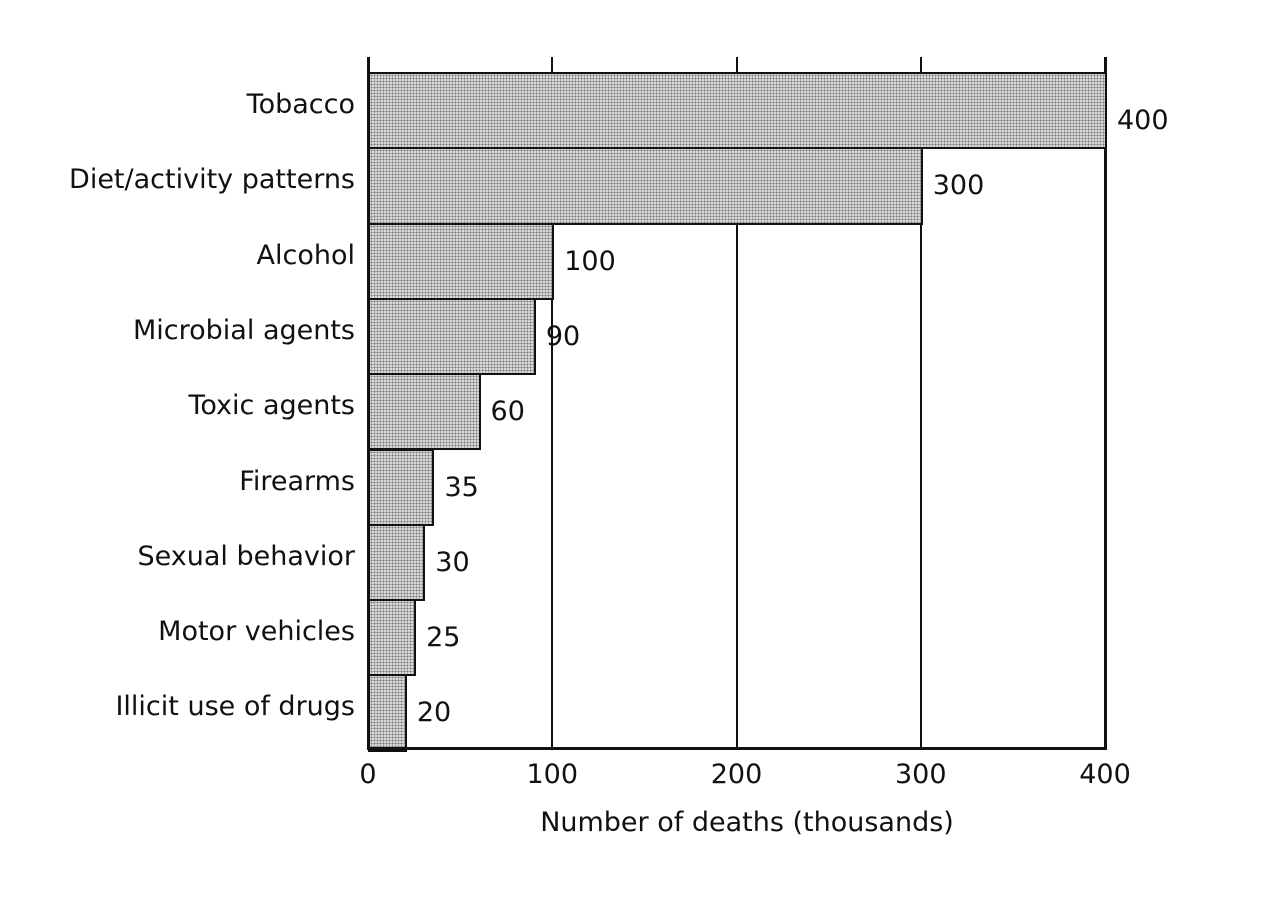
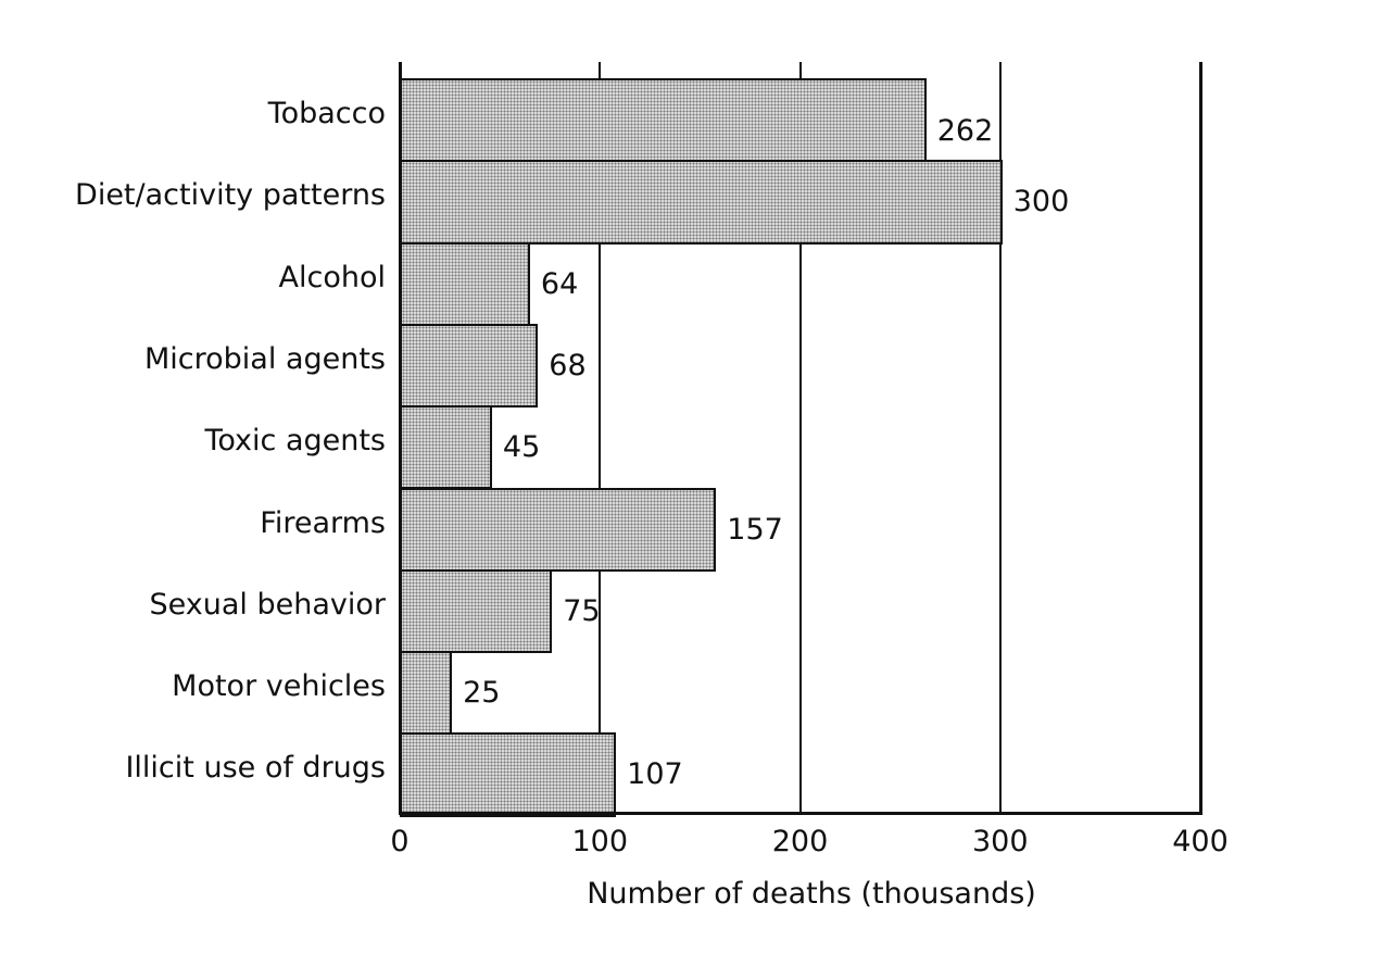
Tobacco: 400 -> 262
Alcohol: 100 -> 64
Microbial agents: 90 -> 68
Toxic agents: 60 -> 45
Firearms: 35 -> 157
Sexual behavior: 30 -> 75
Illicit use of drugs: 20 -> 107
